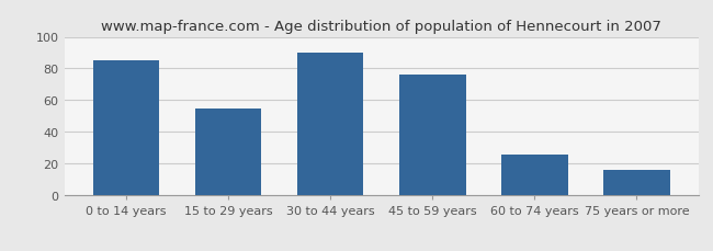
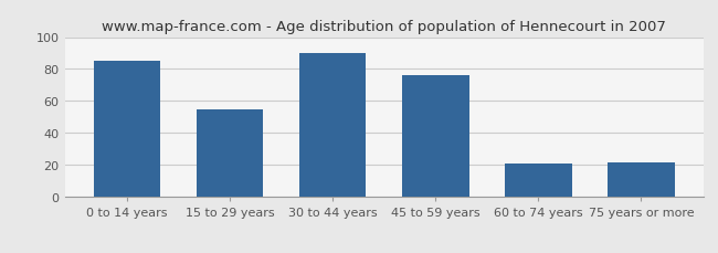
60 to 74 years: 26 -> 21
75 years or more: 16 -> 22
